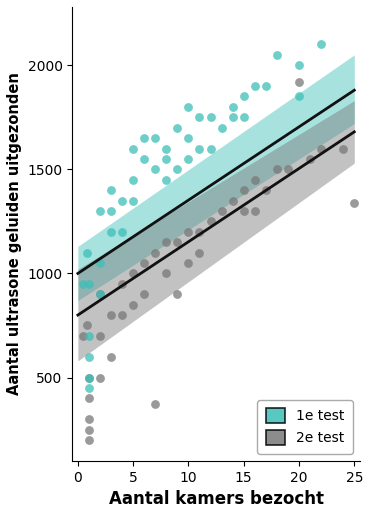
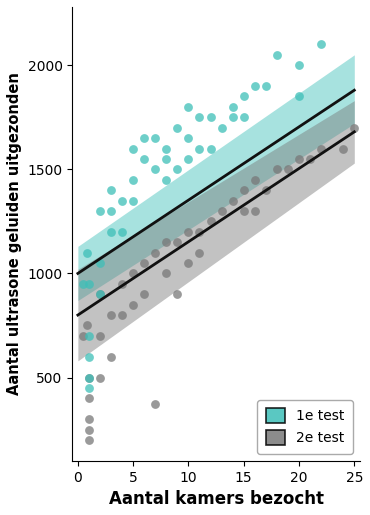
2e test/20: 1920 -> 1550
2e test/25: 1340 -> 1700
